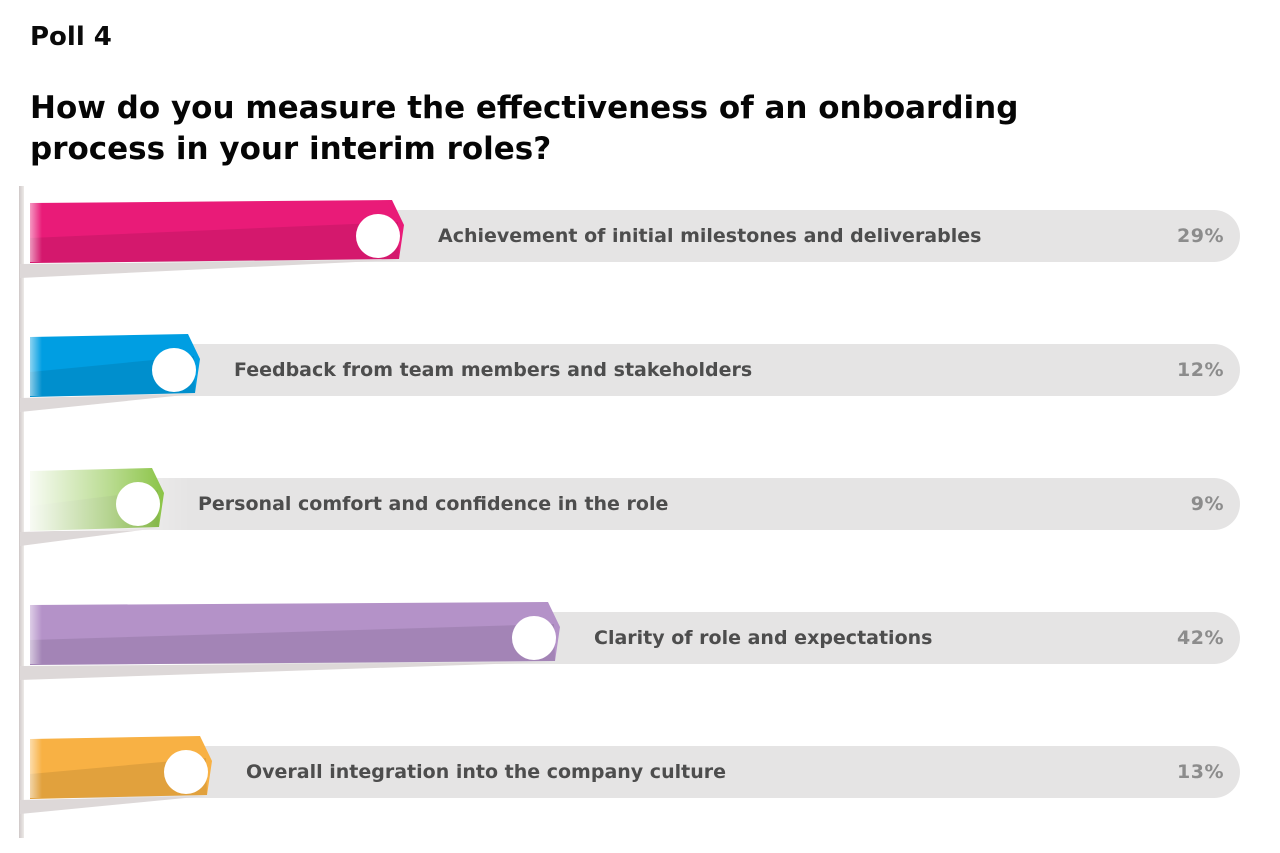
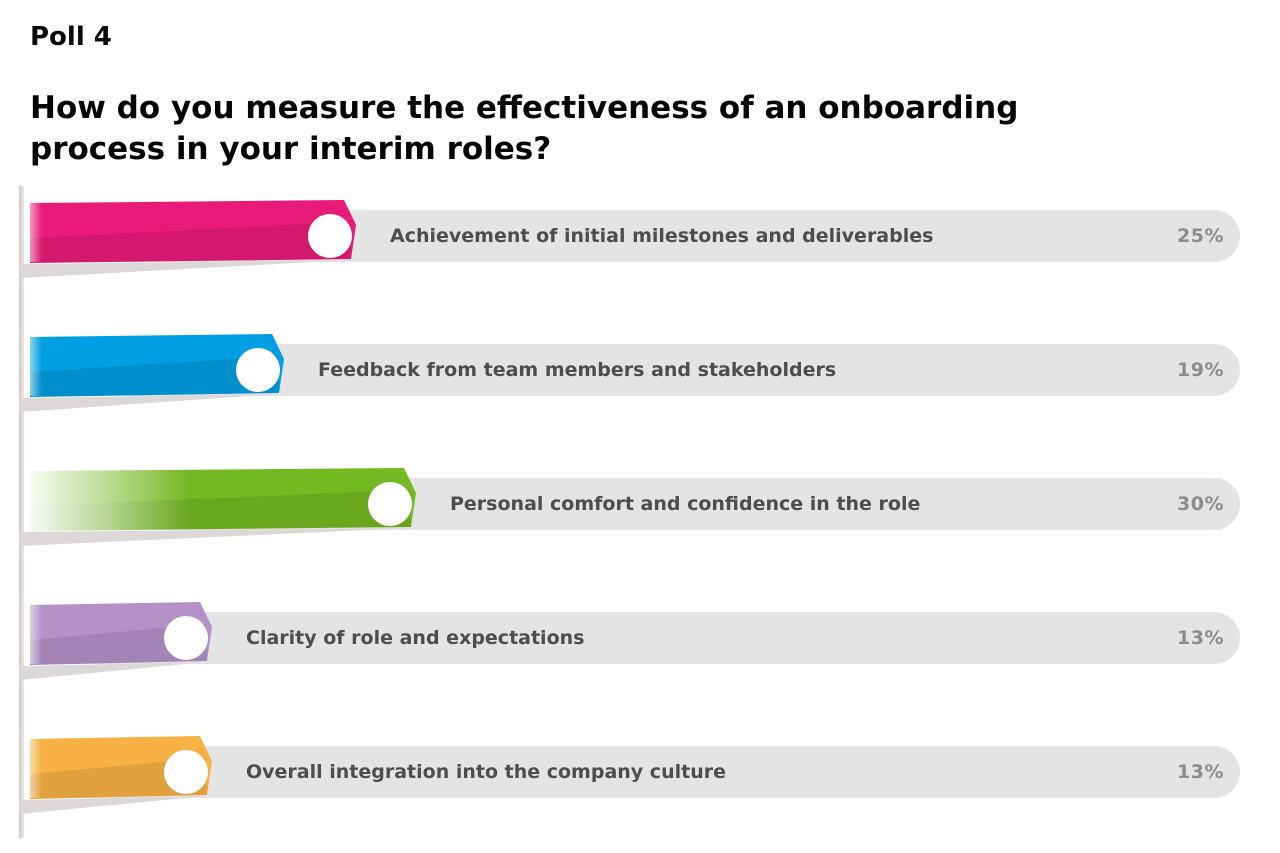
Achievement of initial milestones and deliverables: 29% -> 25%
Feedback from team members and stakeholders: 12% -> 19%
Personal comfort and confidence in the role: 9% -> 30%
Clarity of role and expectations: 42% -> 13%
